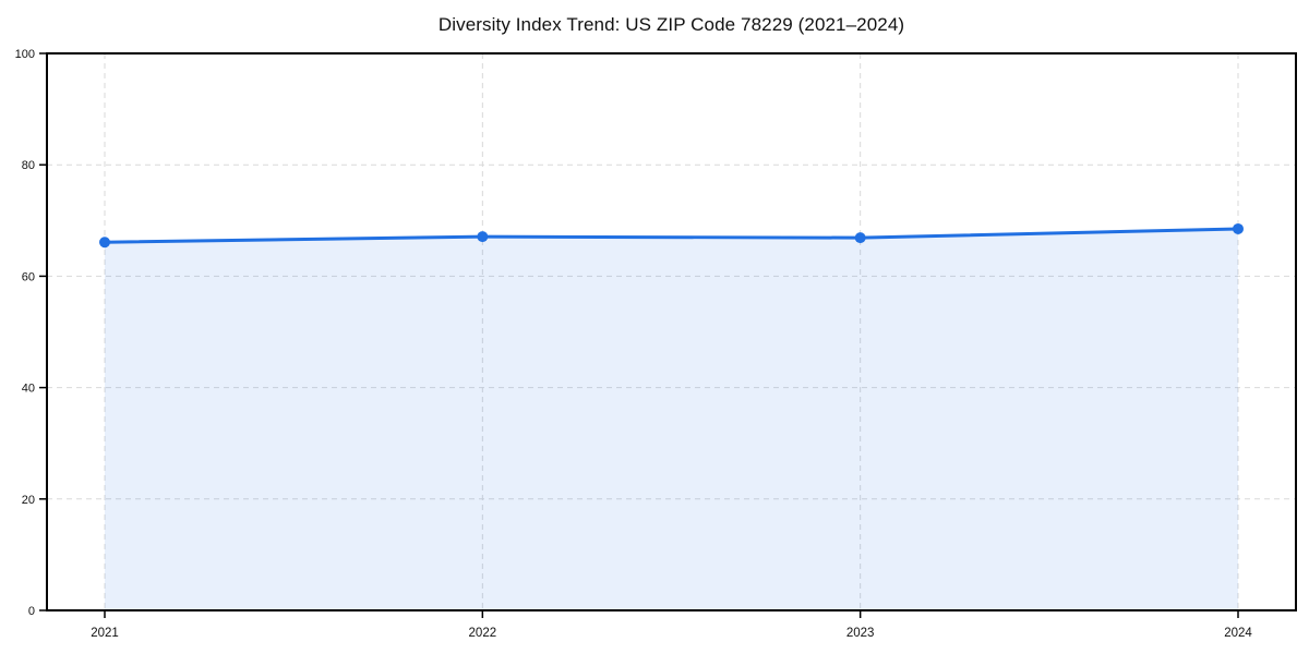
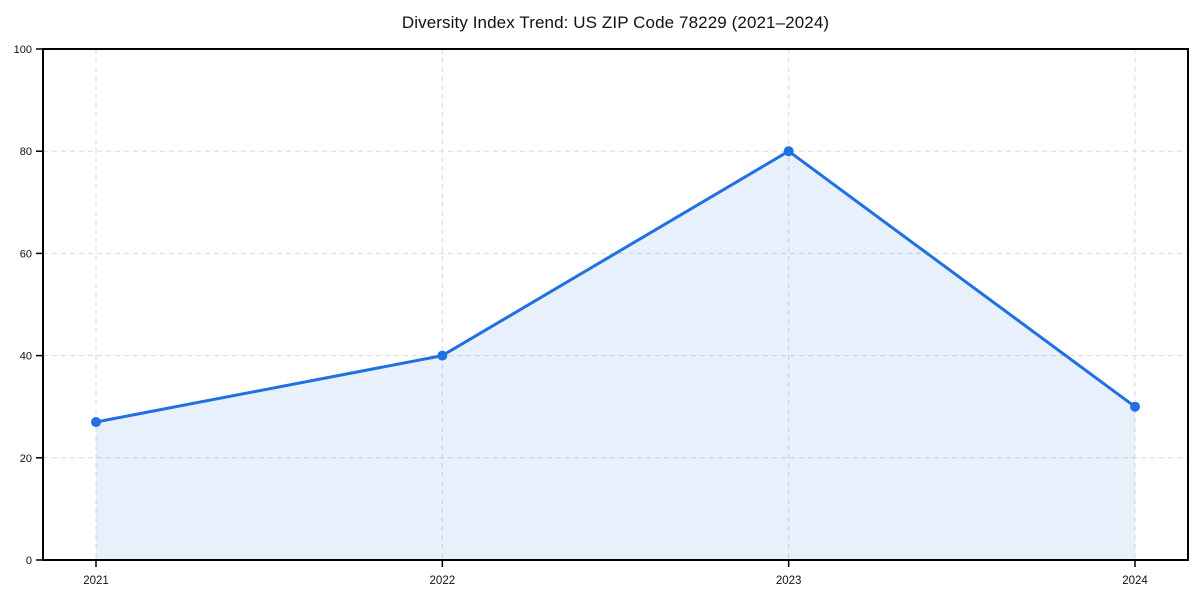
2021: 66 -> 27
2022: 67 -> 40
2023: 67 -> 80
2024: 68 -> 30
